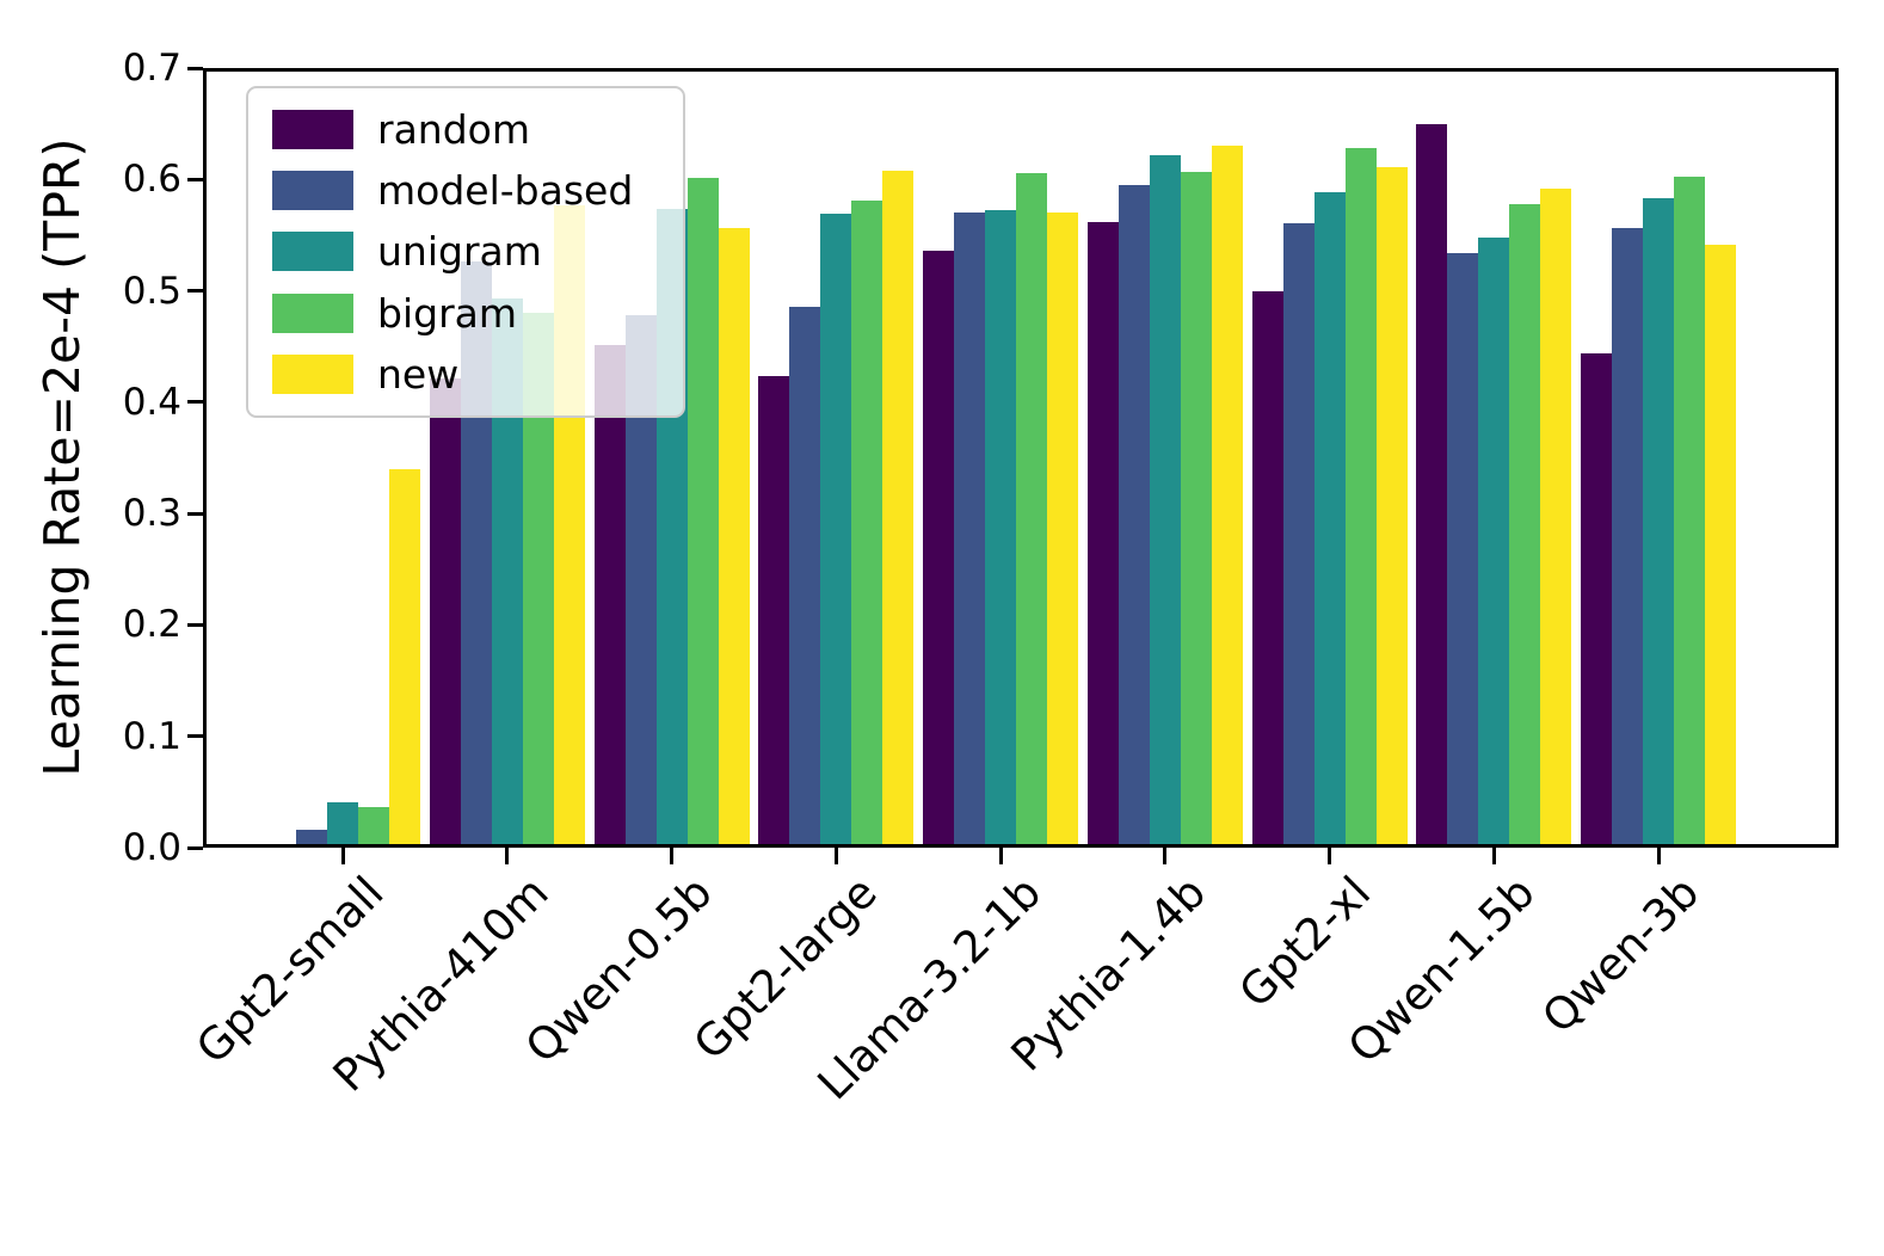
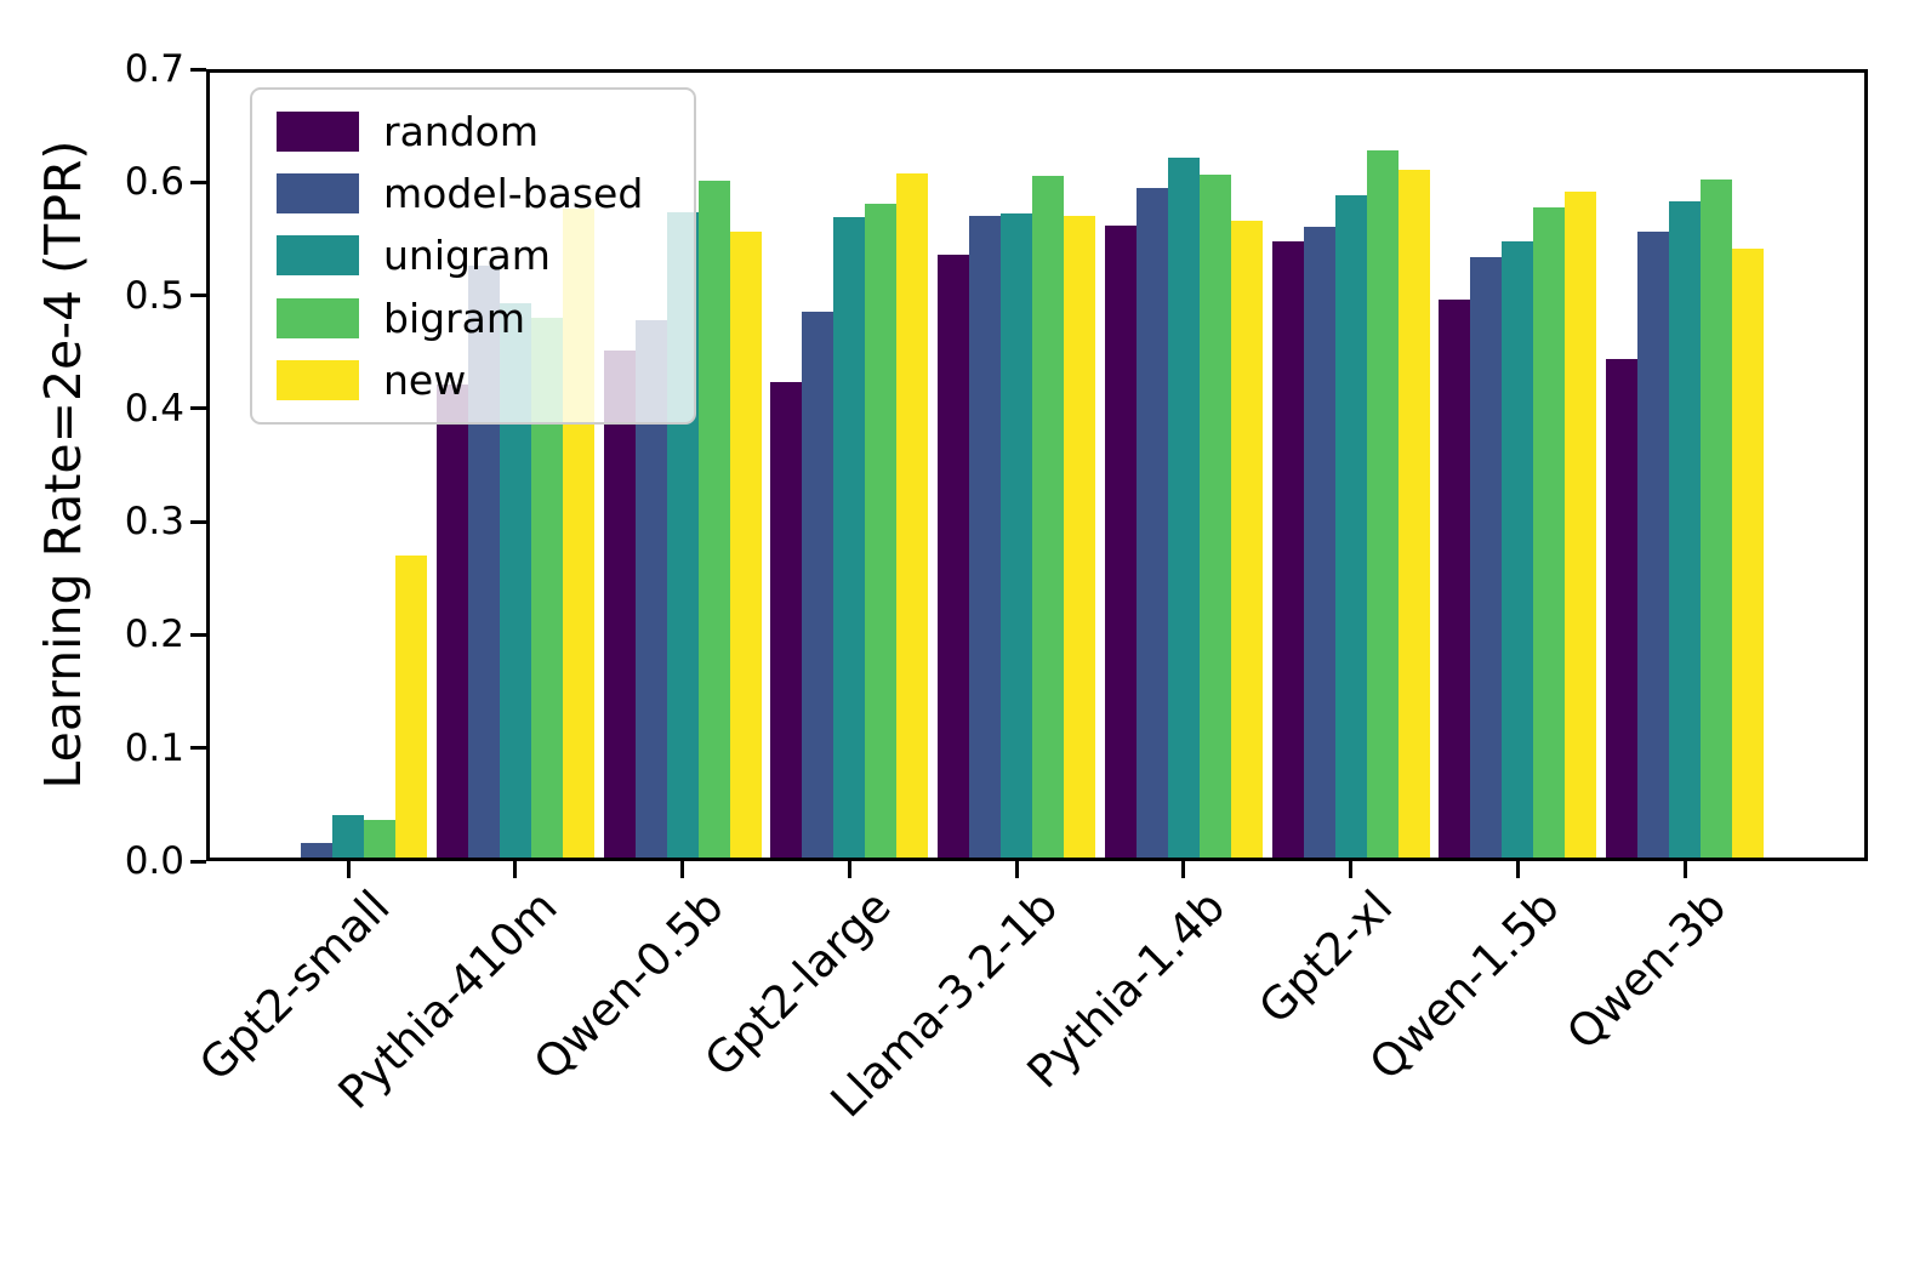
new/Gpt2-small: 0.34 -> 0.27
new/Pythia-1.4b: 0.63 -> 0.57
random/Gpt2-xl: 0.50 -> 0.55
random/Qwen-1.5b: 0.65 -> 0.50
